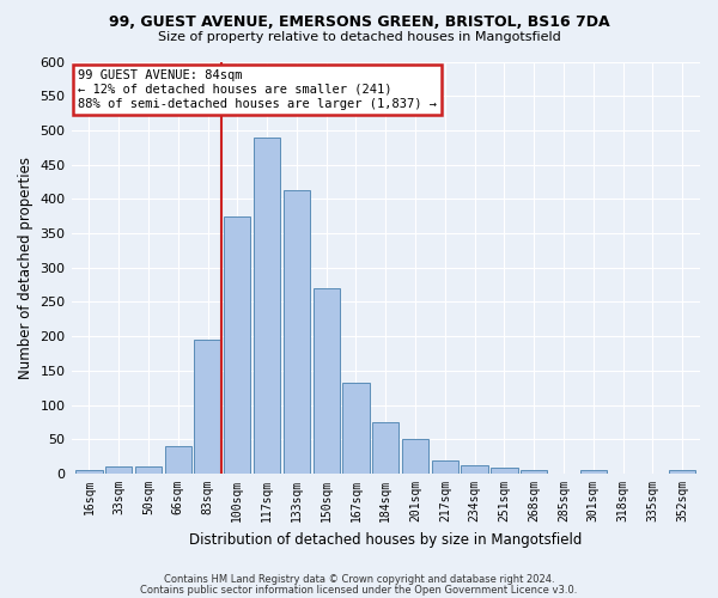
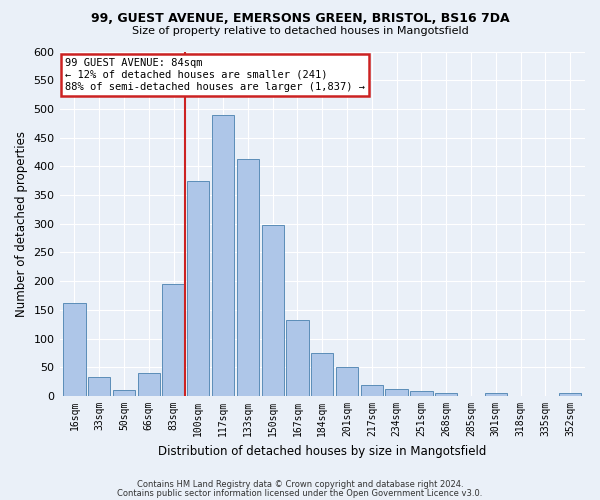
16sqm: 5 -> 162
33sqm: 10 -> 34
150sqm: 270 -> 298
